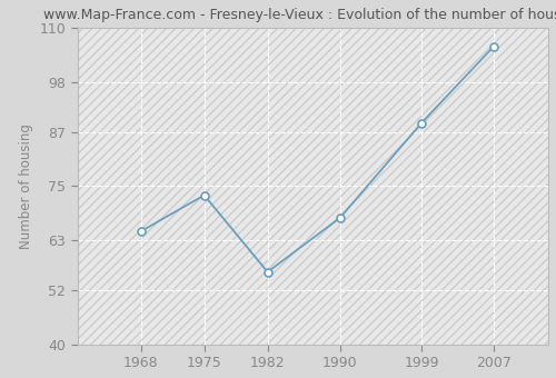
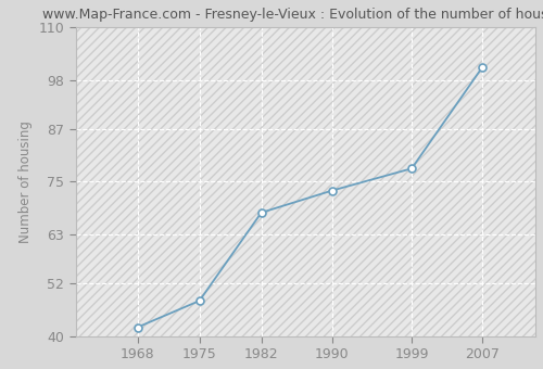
1968: 65 -> 42
1975: 73 -> 48
1982: 56 -> 68
1990: 68 -> 73
1999: 89 -> 78
2007: 106 -> 101
